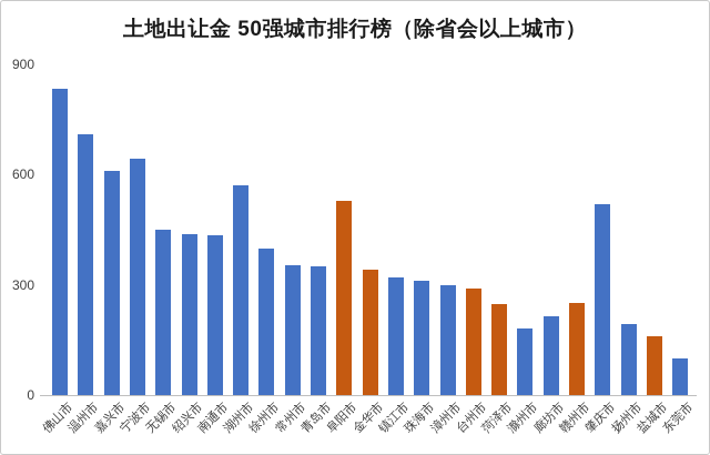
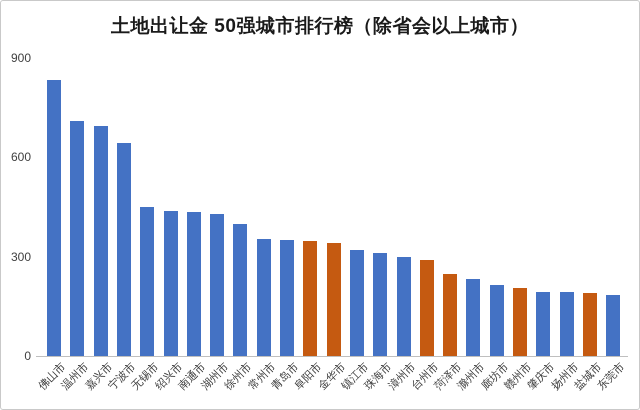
嘉兴市: 610 -> 700
湖州市: 570 -> 430
阜阳市: 530 -> 350
滁州市: 180 -> 230
赣州市: 250 -> 200
肇庆市: 520 -> 190
盐城市: 160 -> 190
东莞市: 100 -> 180
